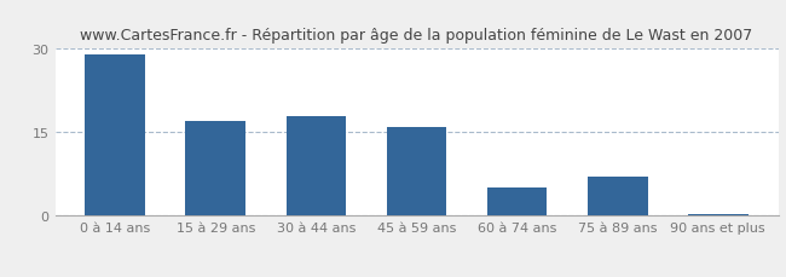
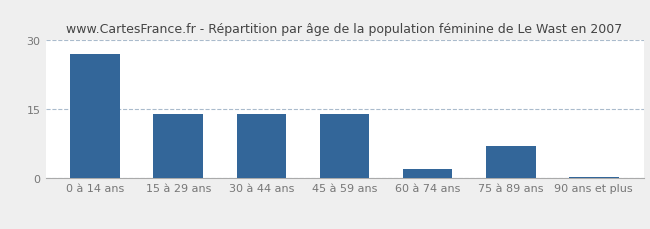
0 à 14 ans: 29.0 -> 27.0
15 à 29 ans: 17.0 -> 14.0
30 à 44 ans: 18.0 -> 14.0
45 à 59 ans: 16.0 -> 14.0
60 à 74 ans: 5.0 -> 2.0
